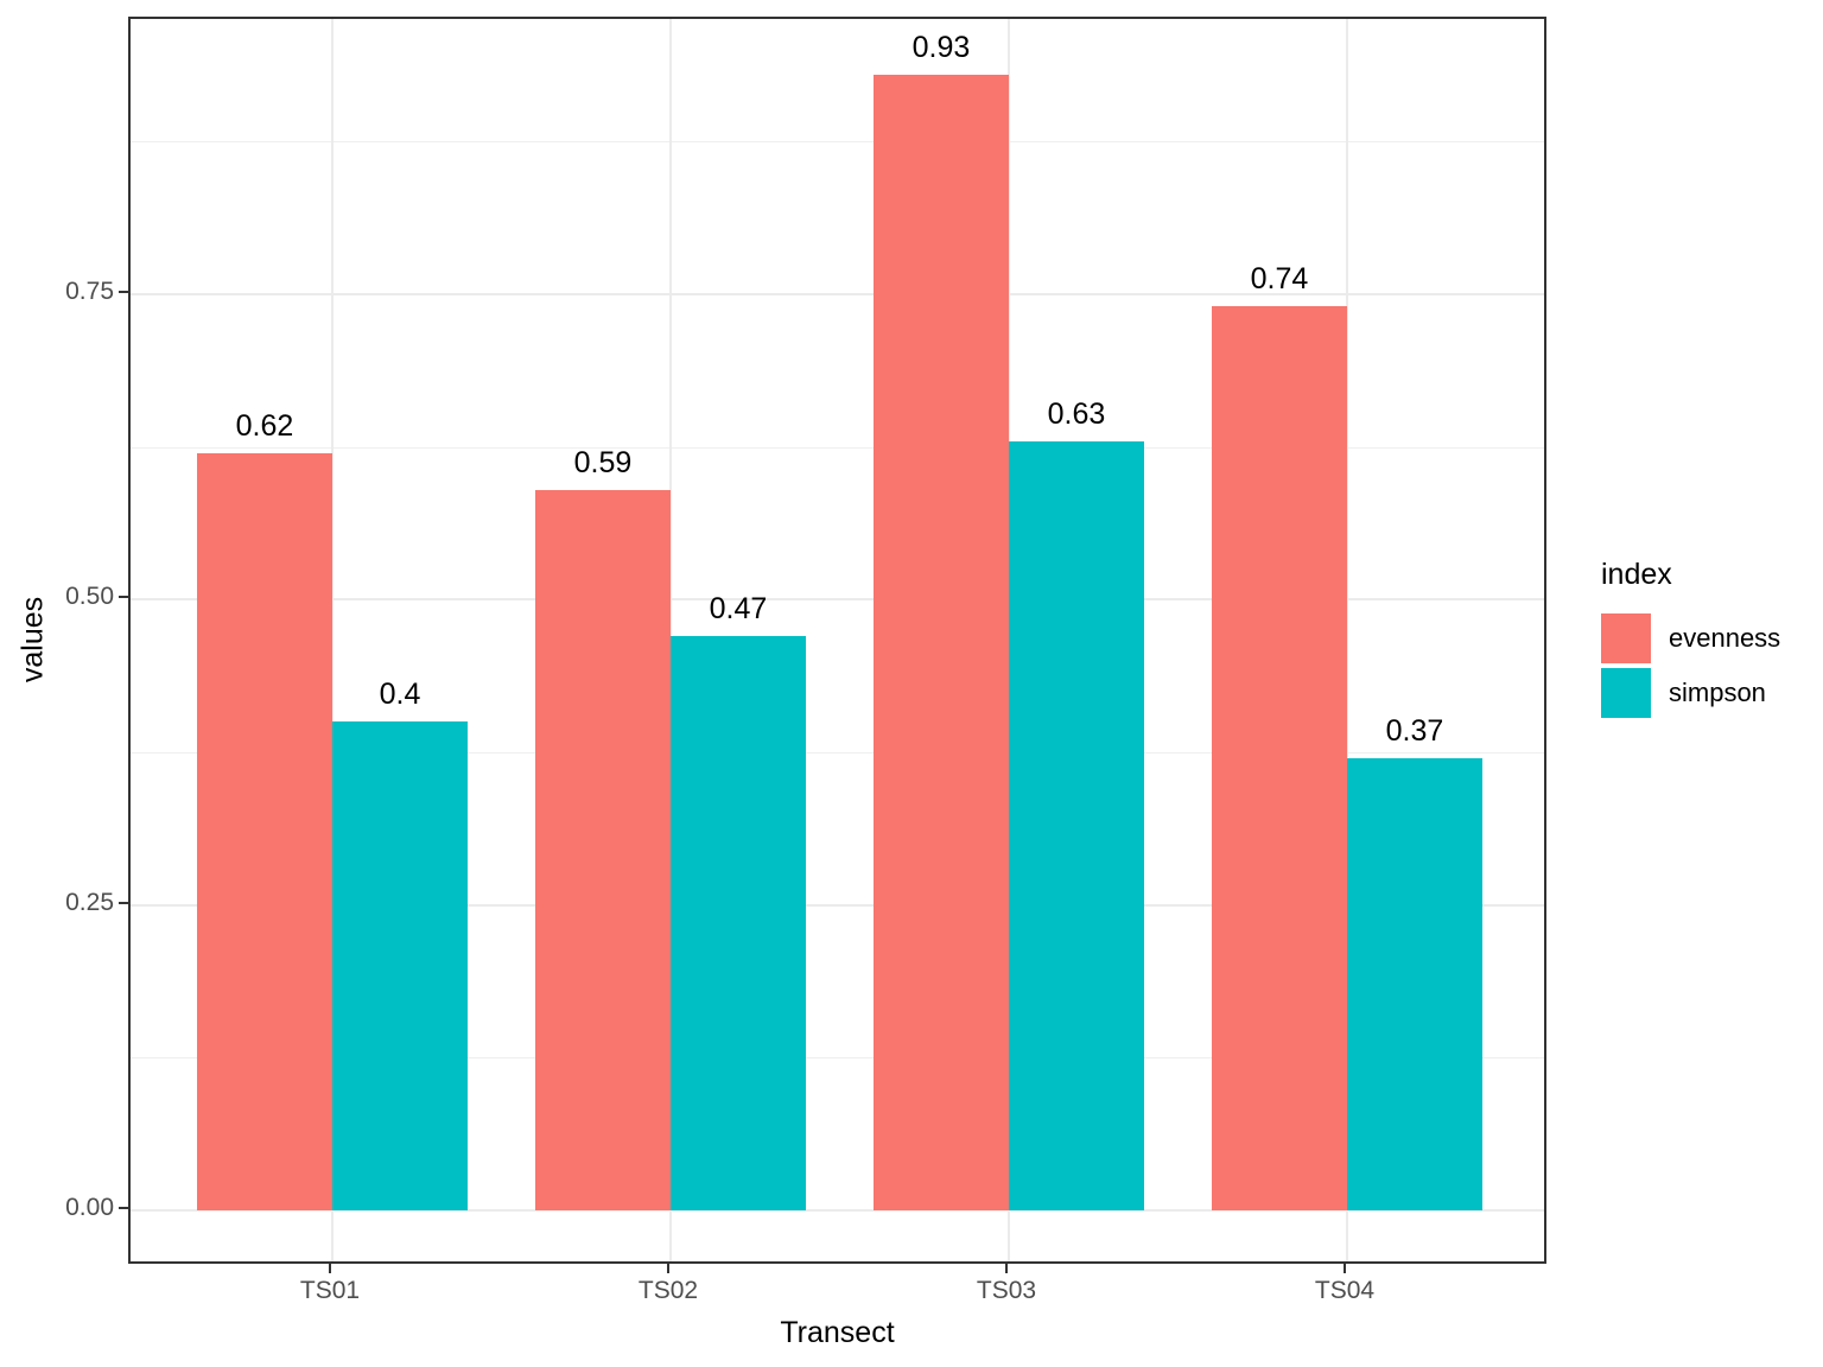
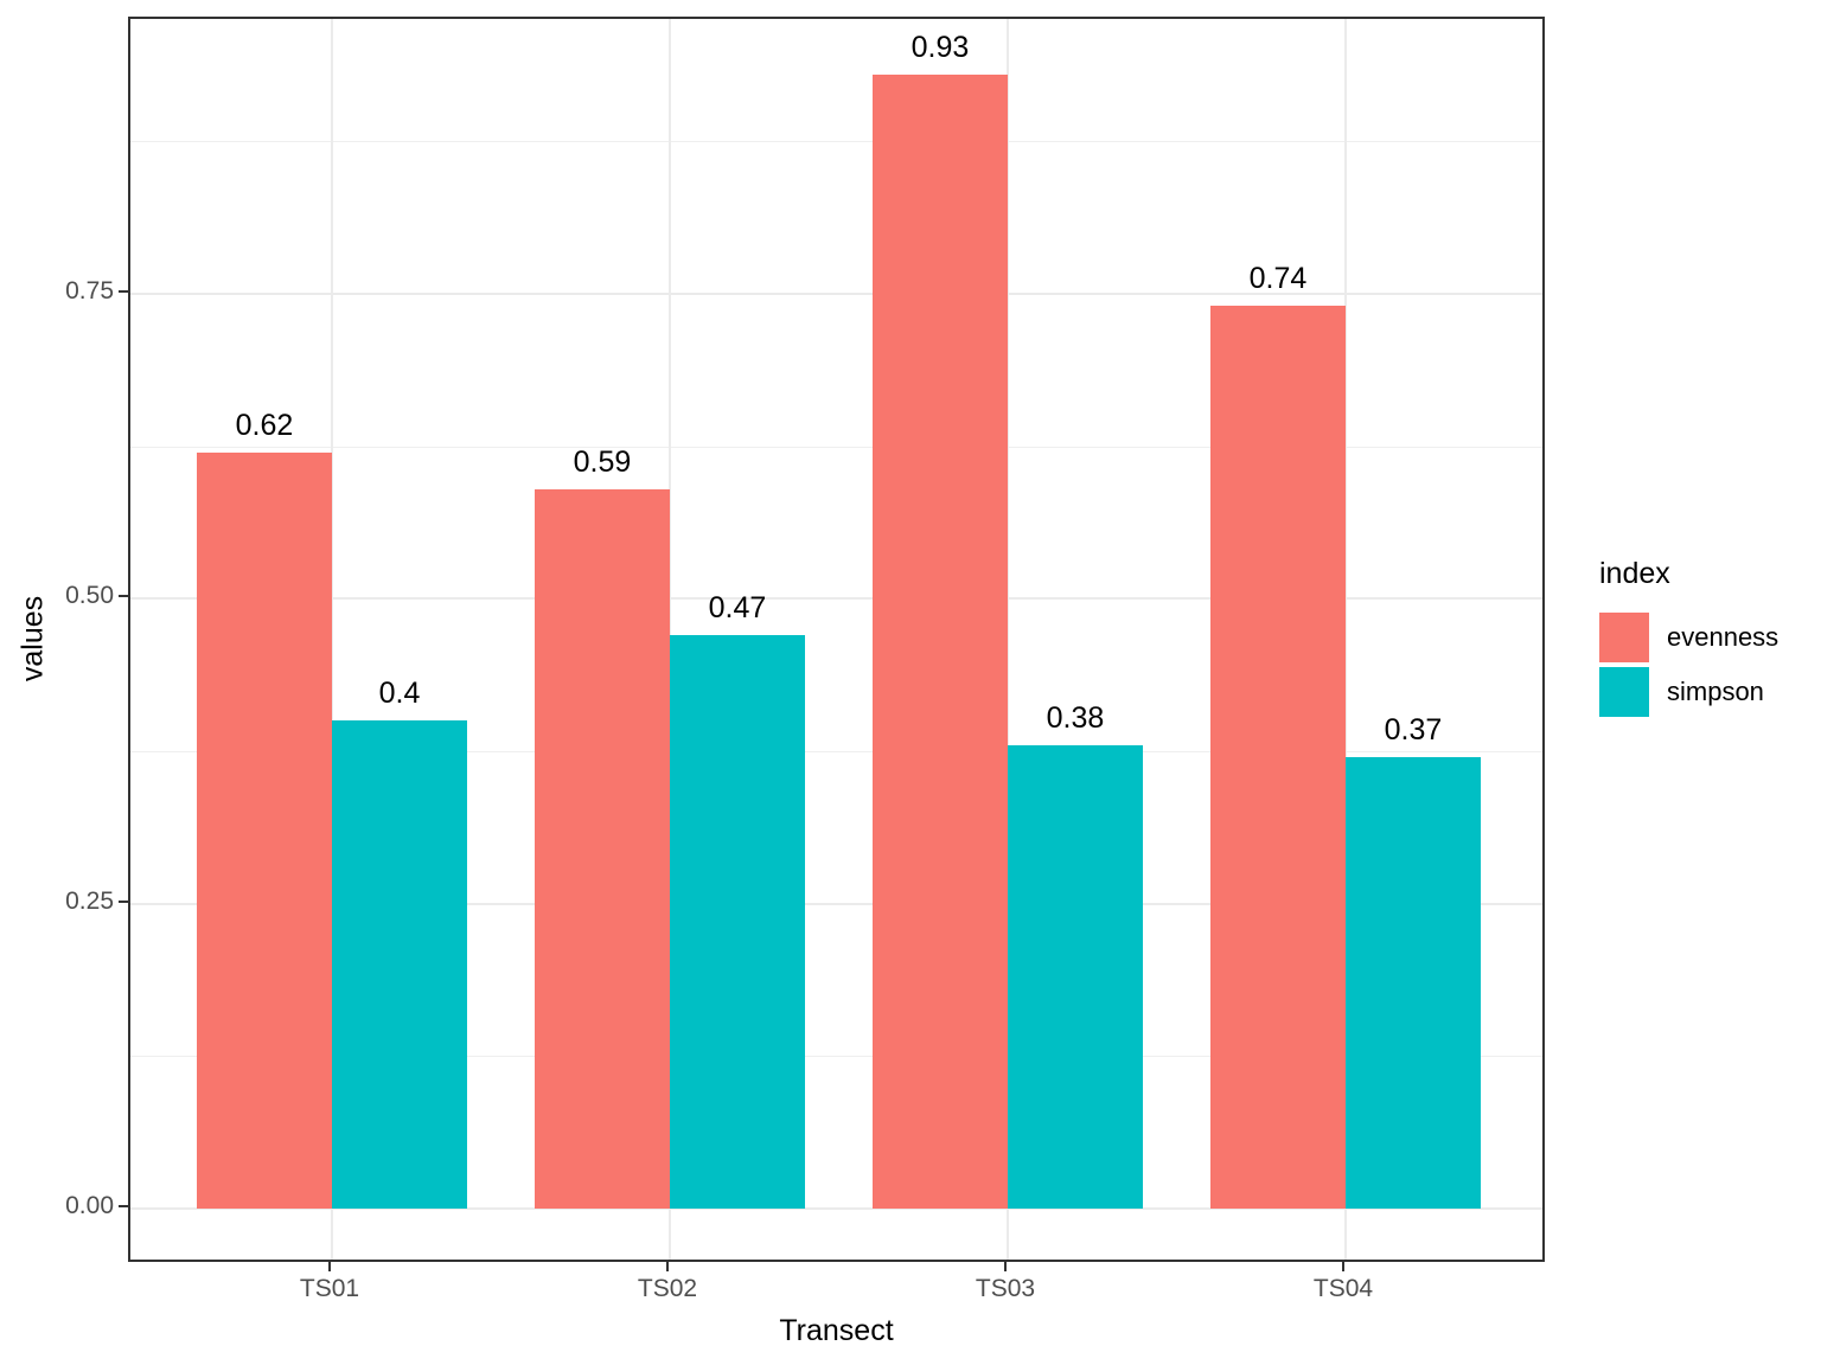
simpson/TS03: 0.63 -> 0.38
